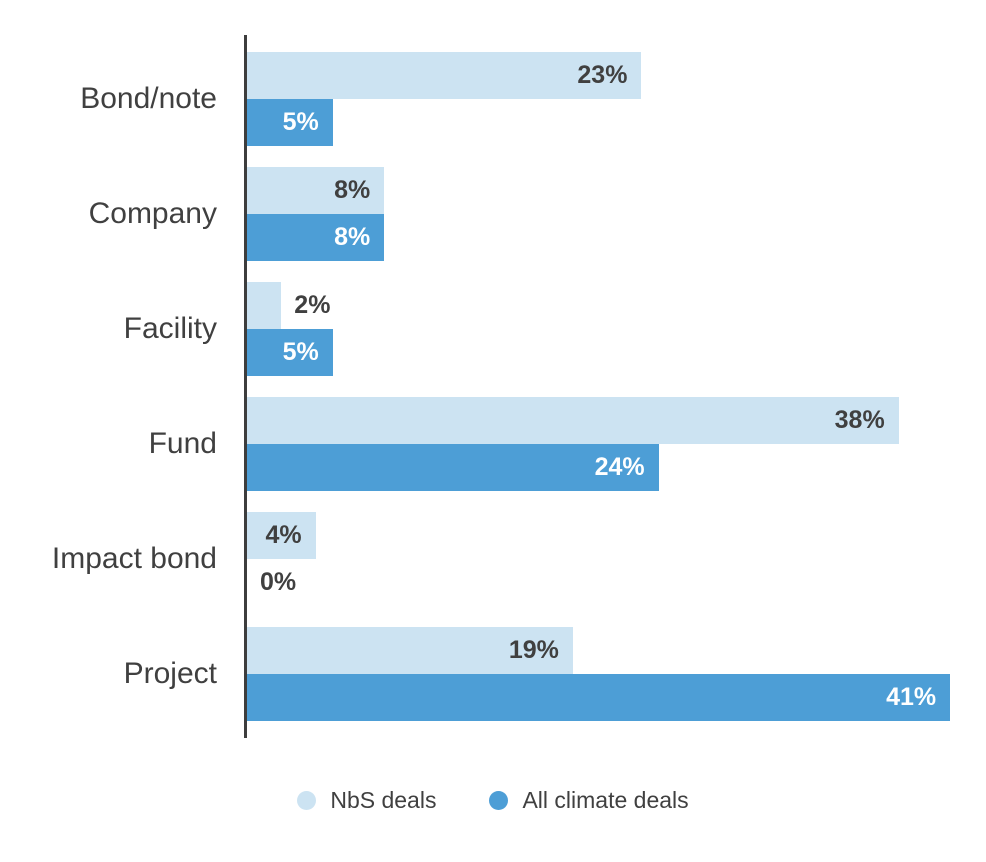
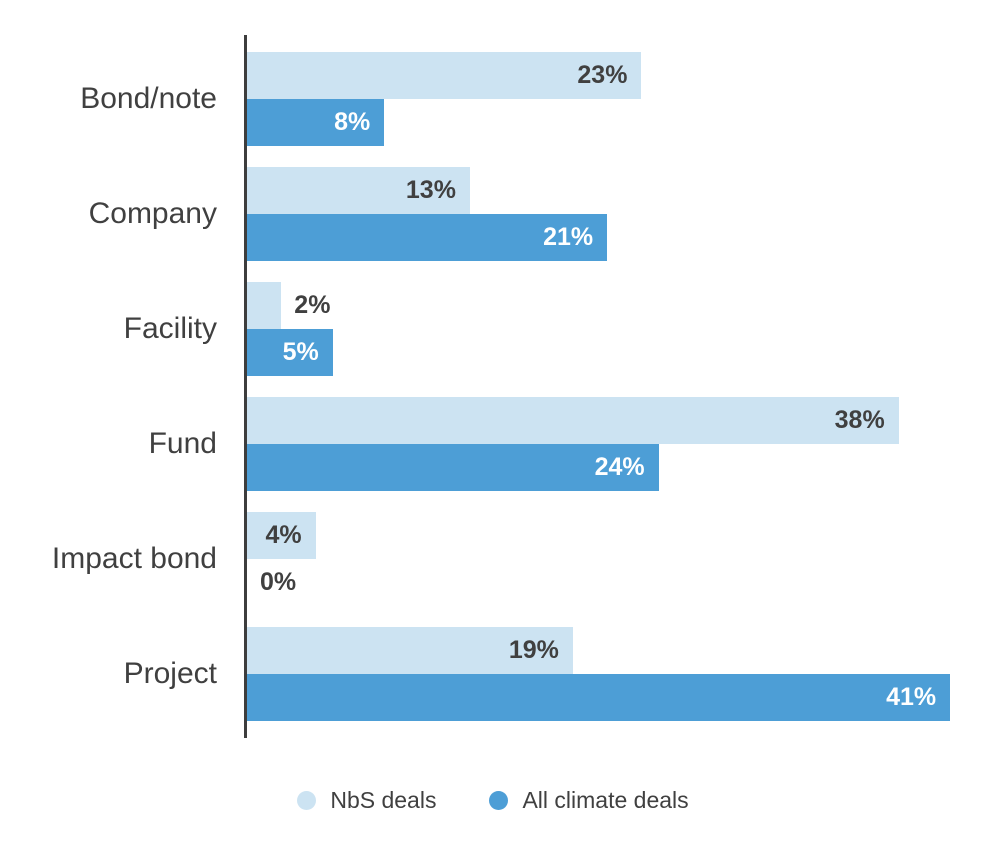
All climate deals/Bond/note: 5% -> 8%
NbS deals/Company: 8% -> 13%
All climate deals/Company: 8% -> 21%
